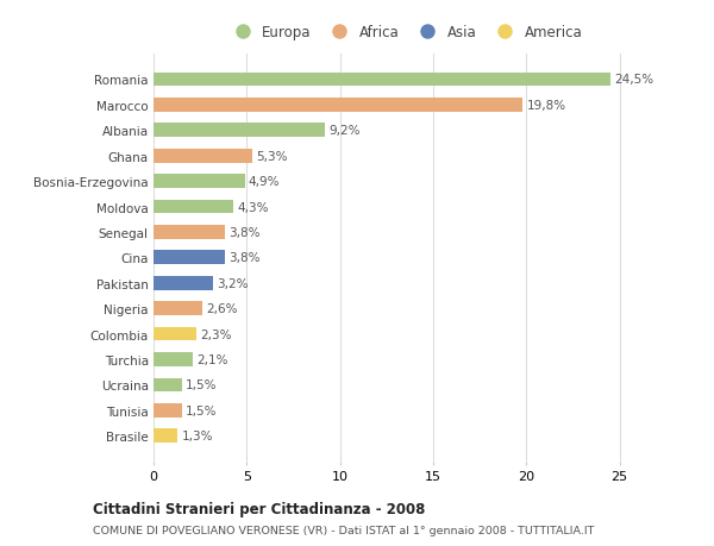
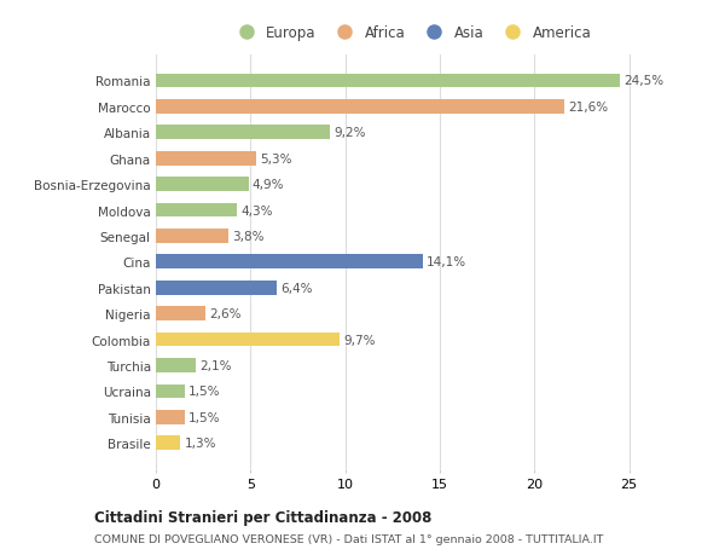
Marocco: 19,8% -> 21,6%
Cina: 3,8% -> 14,1%
Pakistan: 3,2% -> 6,4%
Colombia: 2,3% -> 9,7%
